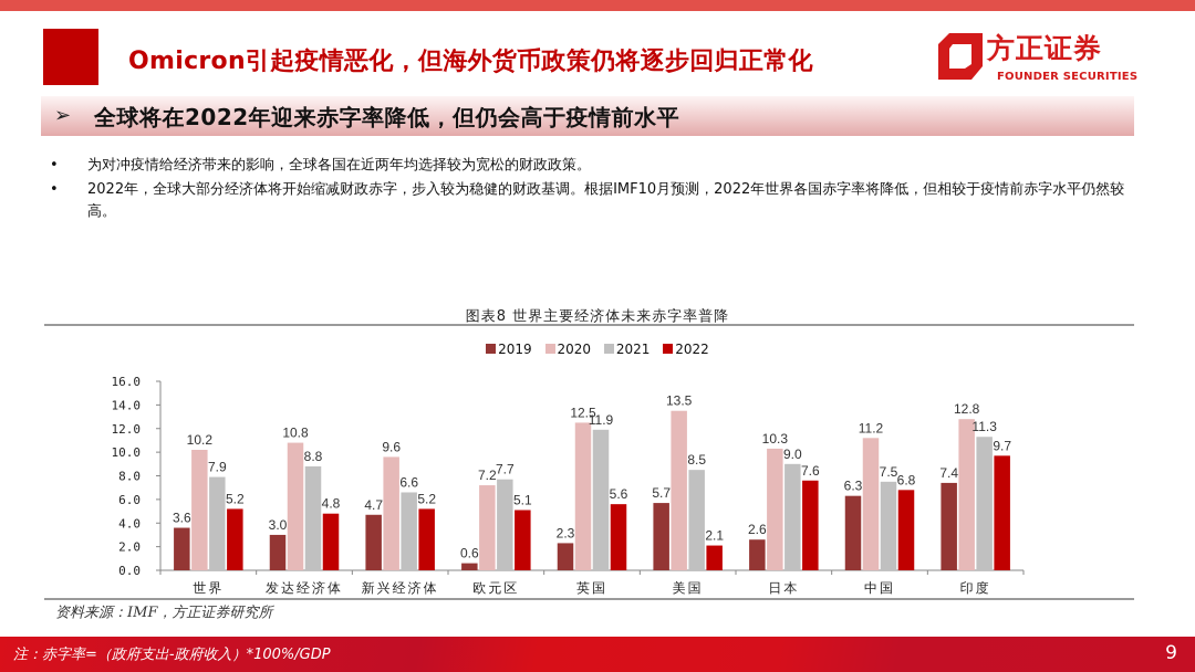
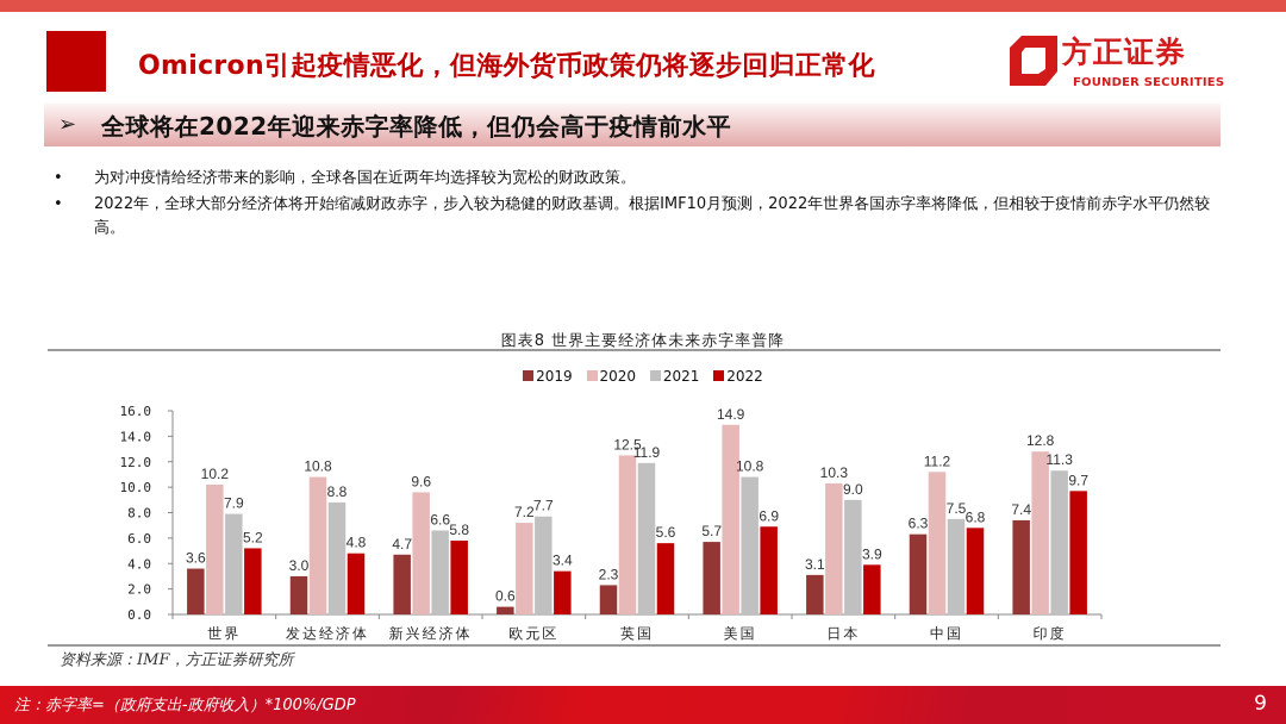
2022/新兴经济体: 5.2 -> 5.8
2022/欧元区: 5.1 -> 3.4
2020/美国: 13.5 -> 14.9
2021/美国: 8.5 -> 10.8
2022/美国: 2.1 -> 6.9
2019/日本: 2.6 -> 3.1
2022/日本: 7.6 -> 3.9
